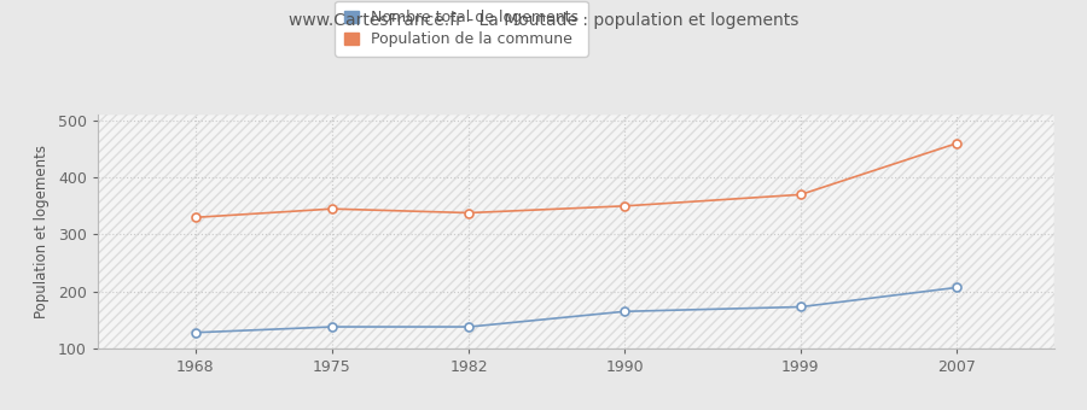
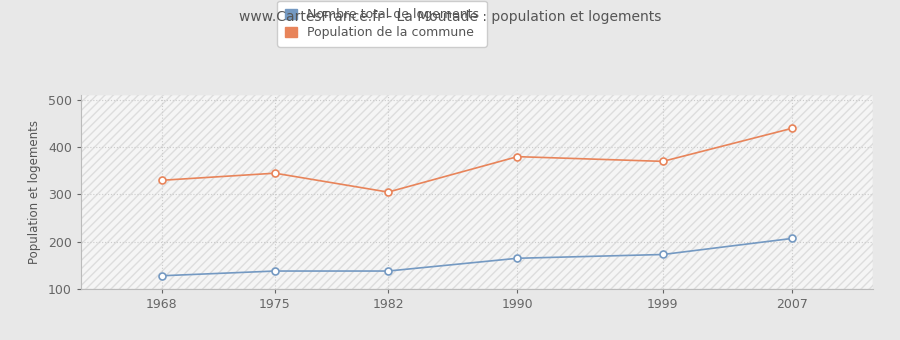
Population de la commune/1982: 338 -> 305
Population de la commune/1990: 350 -> 380
Population de la commune/2007: 460 -> 440
